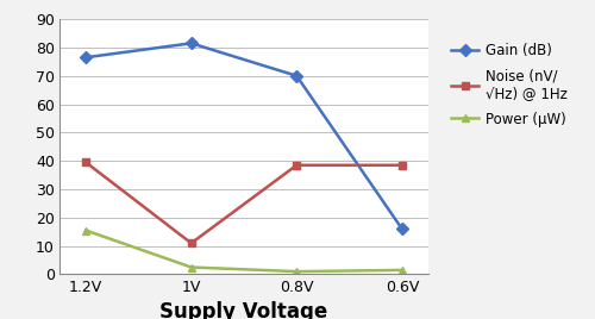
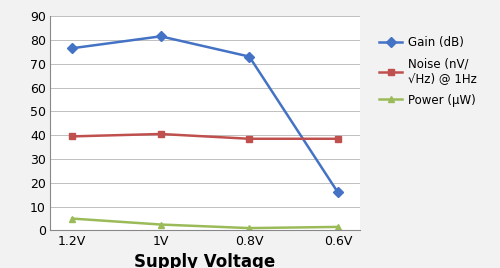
Power (μW)/1.2V: 15.5 -> 5.0
Noise (nV/ √Hz) @ 1Hz/1V: 11.0 -> 40.5
Gain (dB)/0.8V: 70.0 -> 73.0
